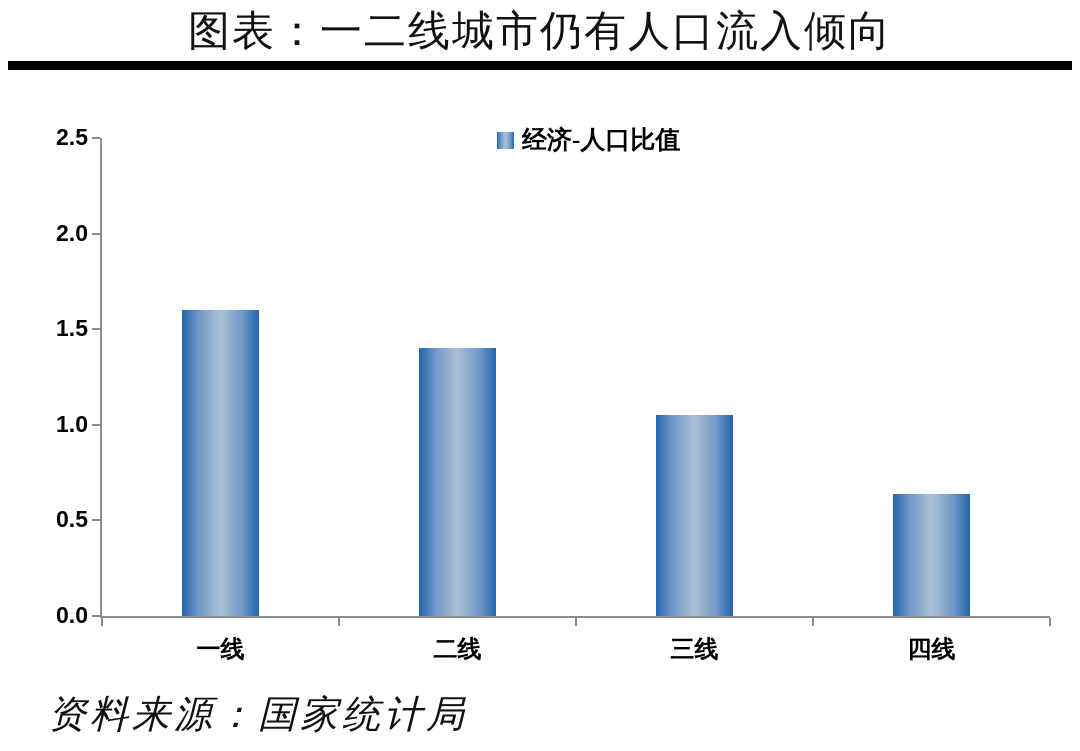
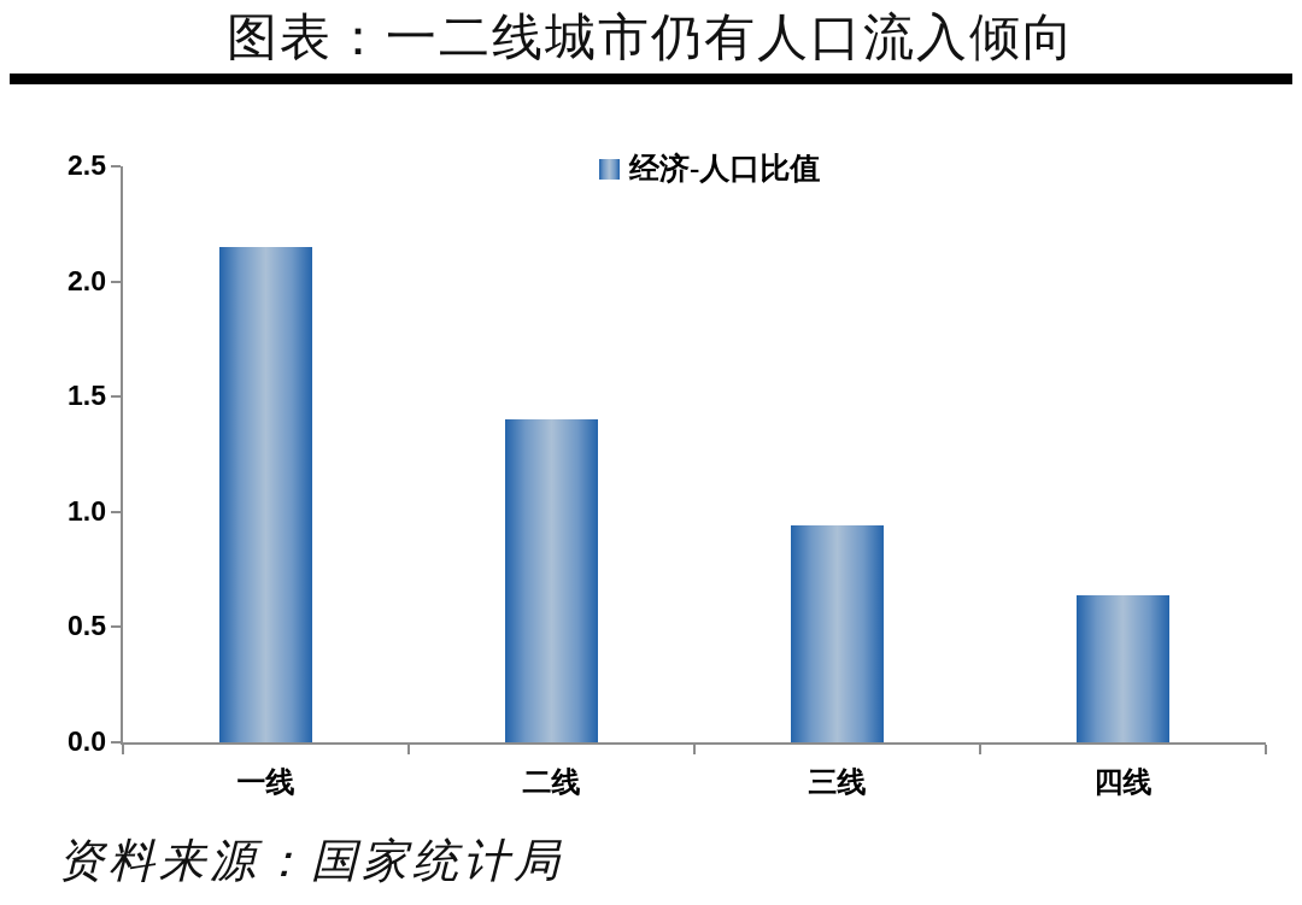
一线: 1.60 -> 2.15
三线: 1.05 -> 0.94
